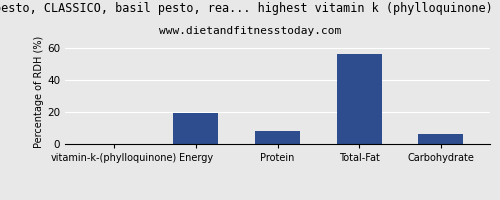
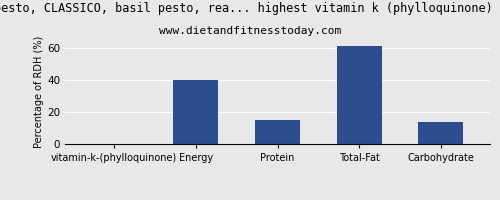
Energy: 20 -> 40
Protein: 8 -> 15
Total-Fat: 56 -> 61
Carbohydrate: 6 -> 14
